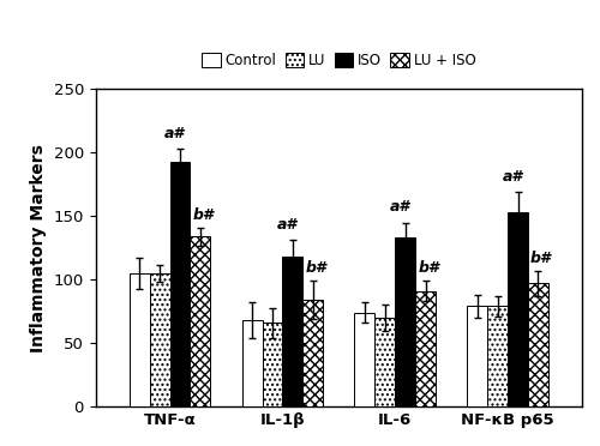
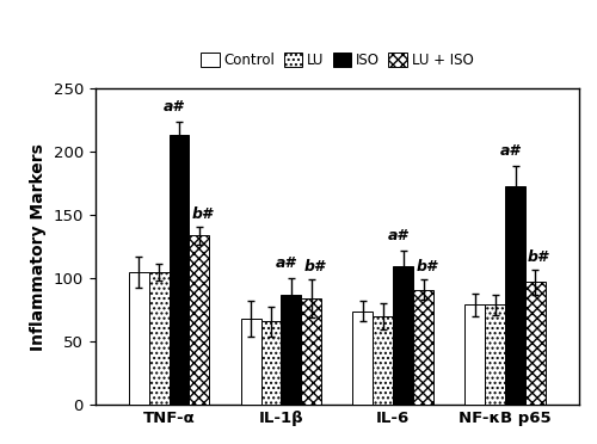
ISO/TNF-α: 193 -> 214
ISO/IL-1β: 118 -> 87
ISO/IL-6: 133 -> 110
ISO/NF-κB p65: 153 -> 173
